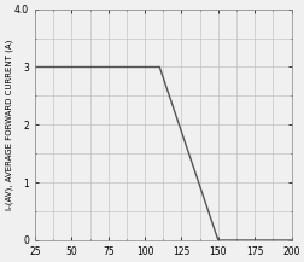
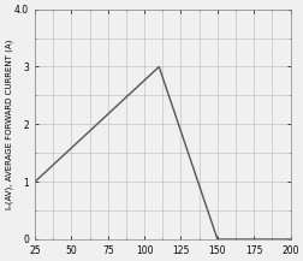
25: 3 -> 1
